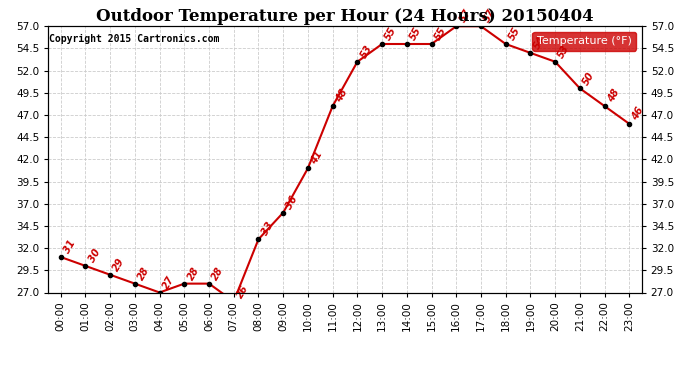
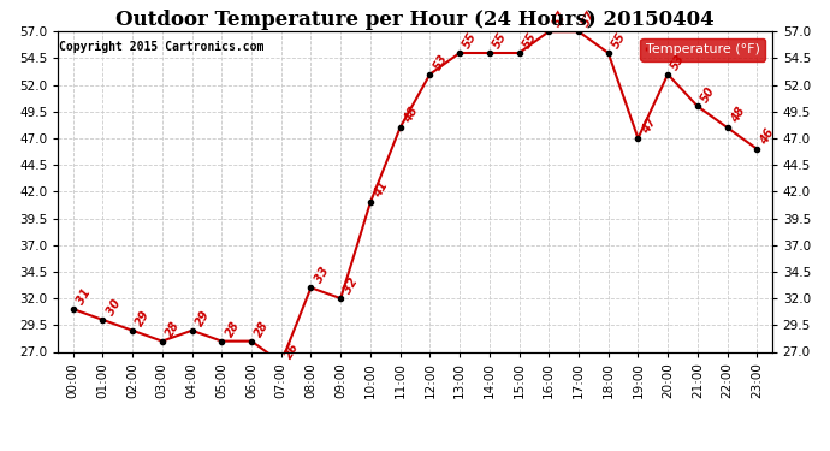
04:00: 27 -> 29
09:00: 36 -> 32
19:00: 54 -> 47
